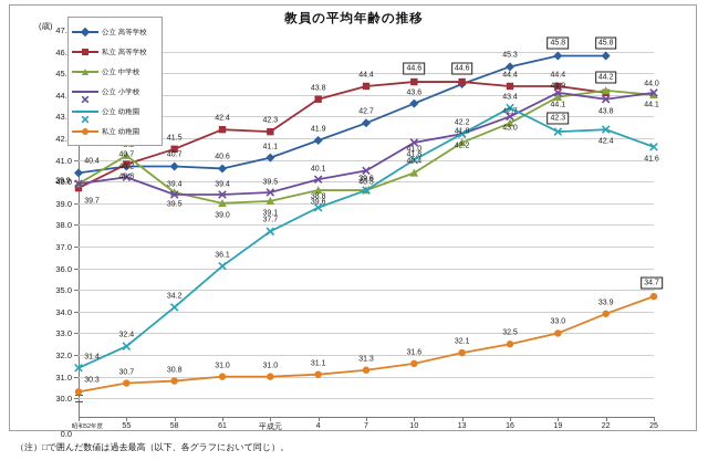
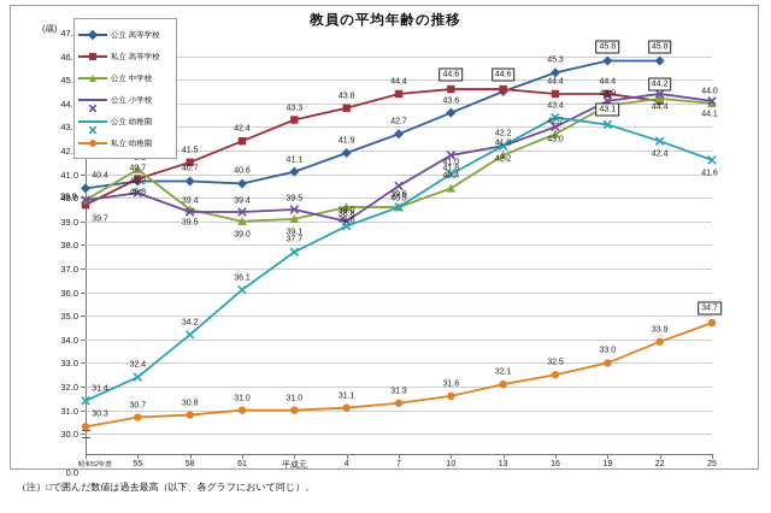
私立 高等学校/平成元: 42.3 -> 43.3
公立 小学校/4: 40.1 -> 39.0
公立 幼稚園/19: 42.3 -> 43.1
公立 小学校/22: 43.8 -> 44.4
